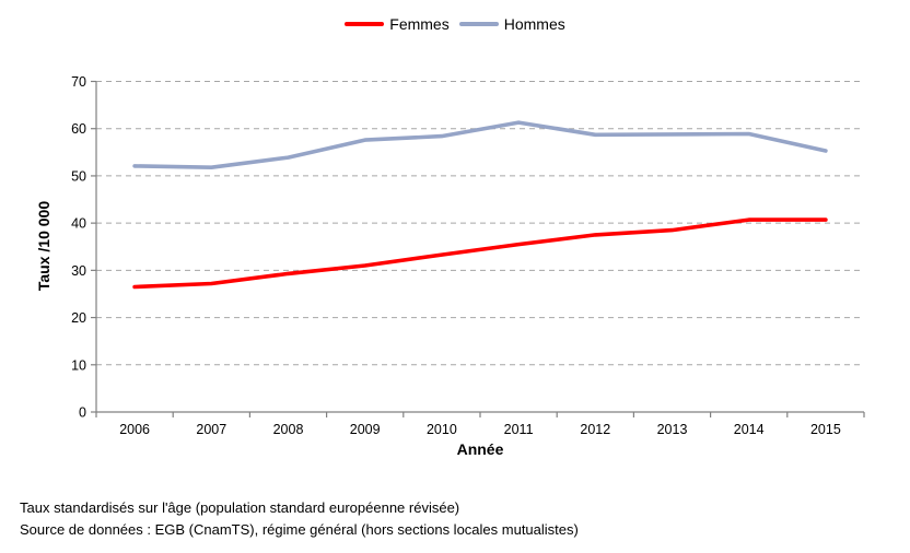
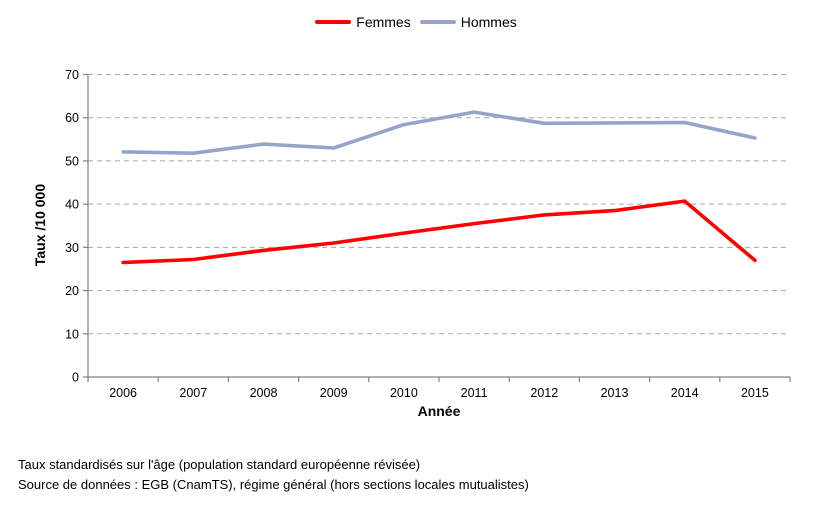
Hommes/2009: 58 -> 53
Femmes/2015: 41 -> 27
